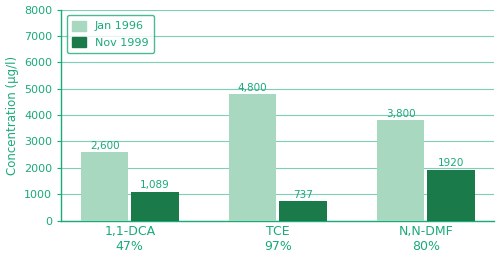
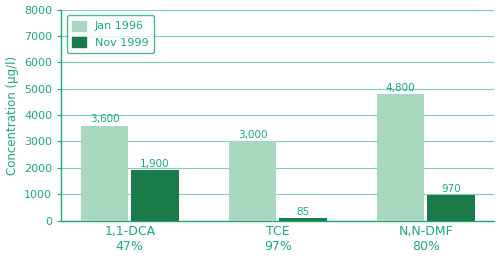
Jan 1996/1,1-DCA 47%: 2,600 -> 3,600
Nov 1999/1,1-DCA 47%: 1,089 -> 1,900
Jan 1996/TCE 97%: 4,800 -> 3,000
Nov 1999/TCE 97%: 737 -> 85
Jan 1996/N,N-DMF 80%: 3,800 -> 4,800
Nov 1999/N,N-DMF 80%: 1920 -> 970
